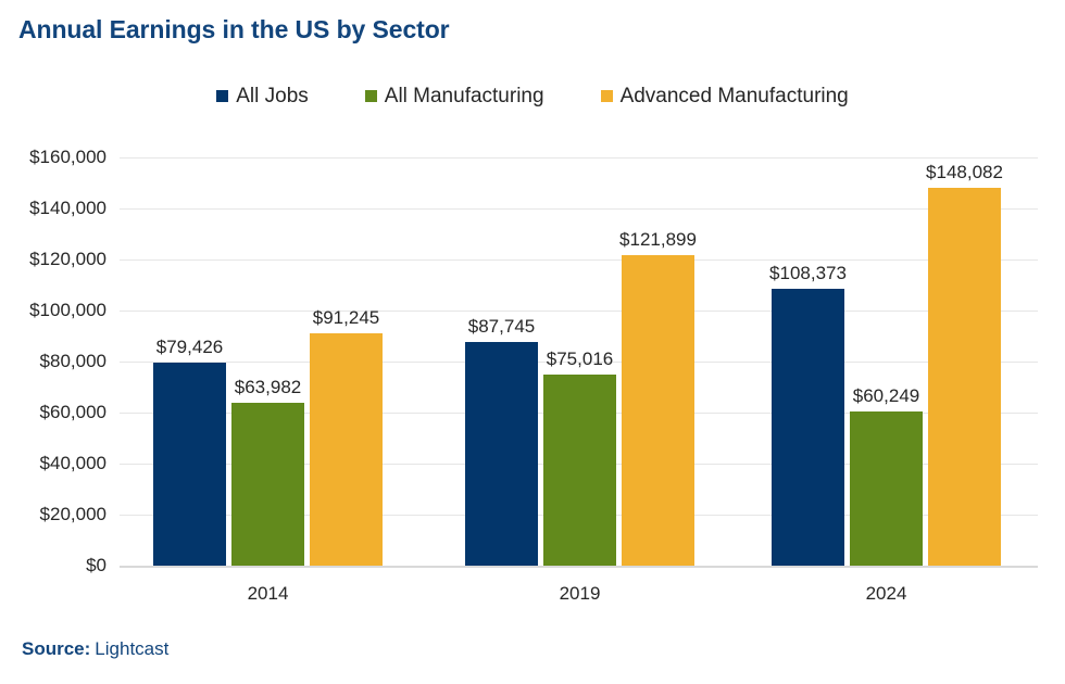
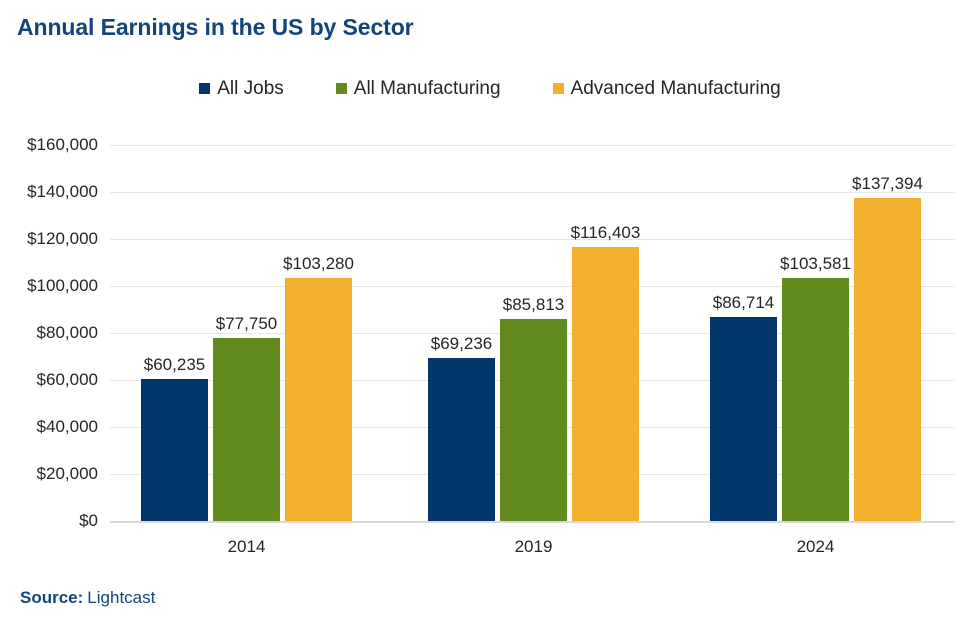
All Jobs/2014: $79,426 -> $60,235
All Manufacturing/2014: $63,982 -> $77,750
Advanced Manufacturing/2014: $91,245 -> $103,280
All Jobs/2019: $87,745 -> $69,236
All Manufacturing/2019: $75,016 -> $85,813
Advanced Manufacturing/2019: $121,899 -> $116,403
All Jobs/2024: $108,373 -> $86,714
All Manufacturing/2024: $60,249 -> $103,581
Advanced Manufacturing/2024: $148,082 -> $137,394
